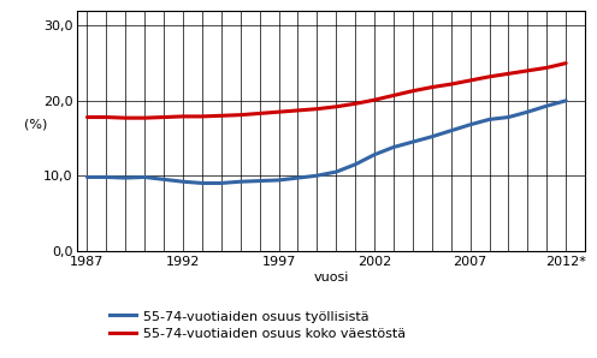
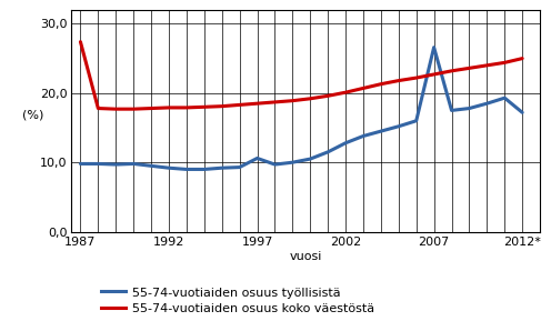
55-74-vuotiaiden osuus koko väestöstä/1987: 17,8 -> 27,4
55-74-vuotiaiden osuus työllisistä/1997: 9,4 -> 10,6
55-74-vuotiaiden osuus työllisistä/2007: 16,8 -> 26,6
55-74-vuotiaiden osuus työllisistä/2012*: 20,0 -> 17,2
